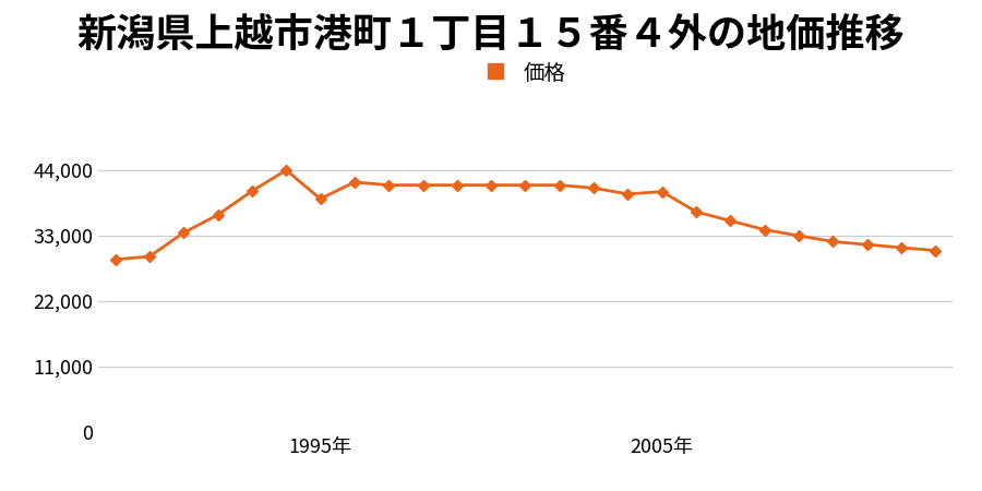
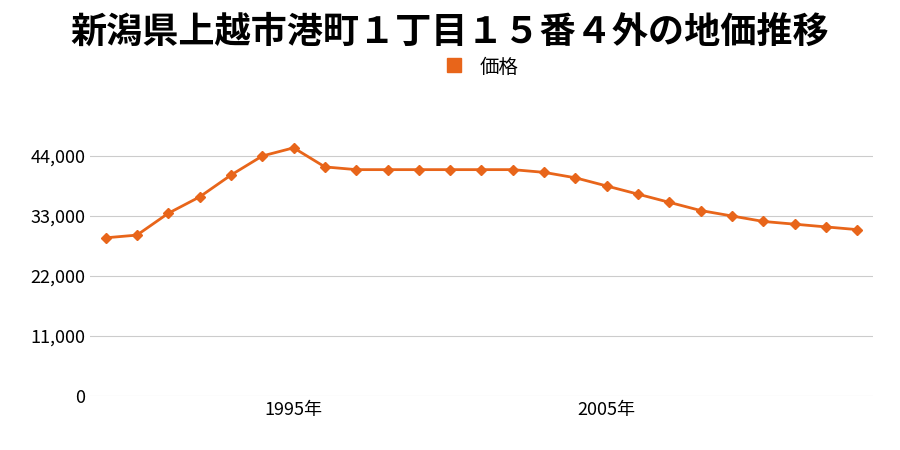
1995年: 39,200 -> 45,500
2005年: 40,400 -> 38,500
